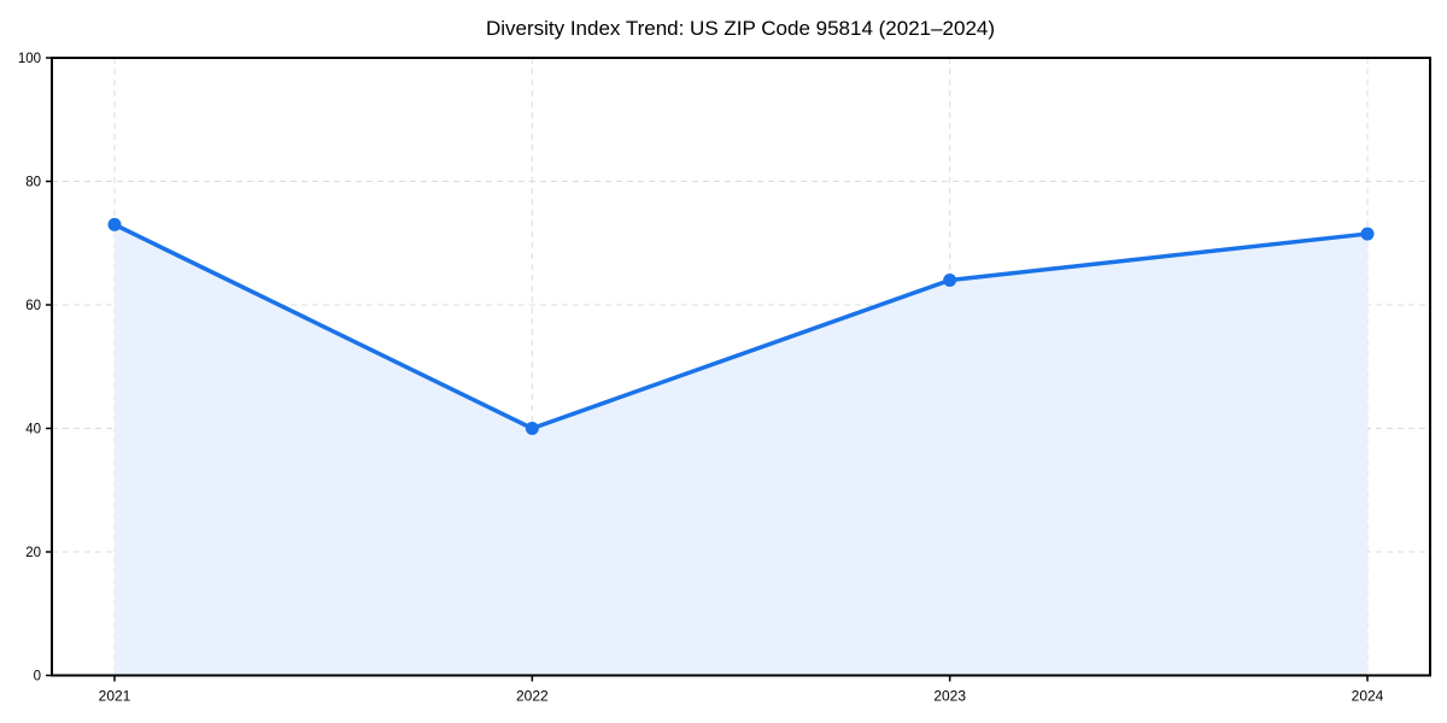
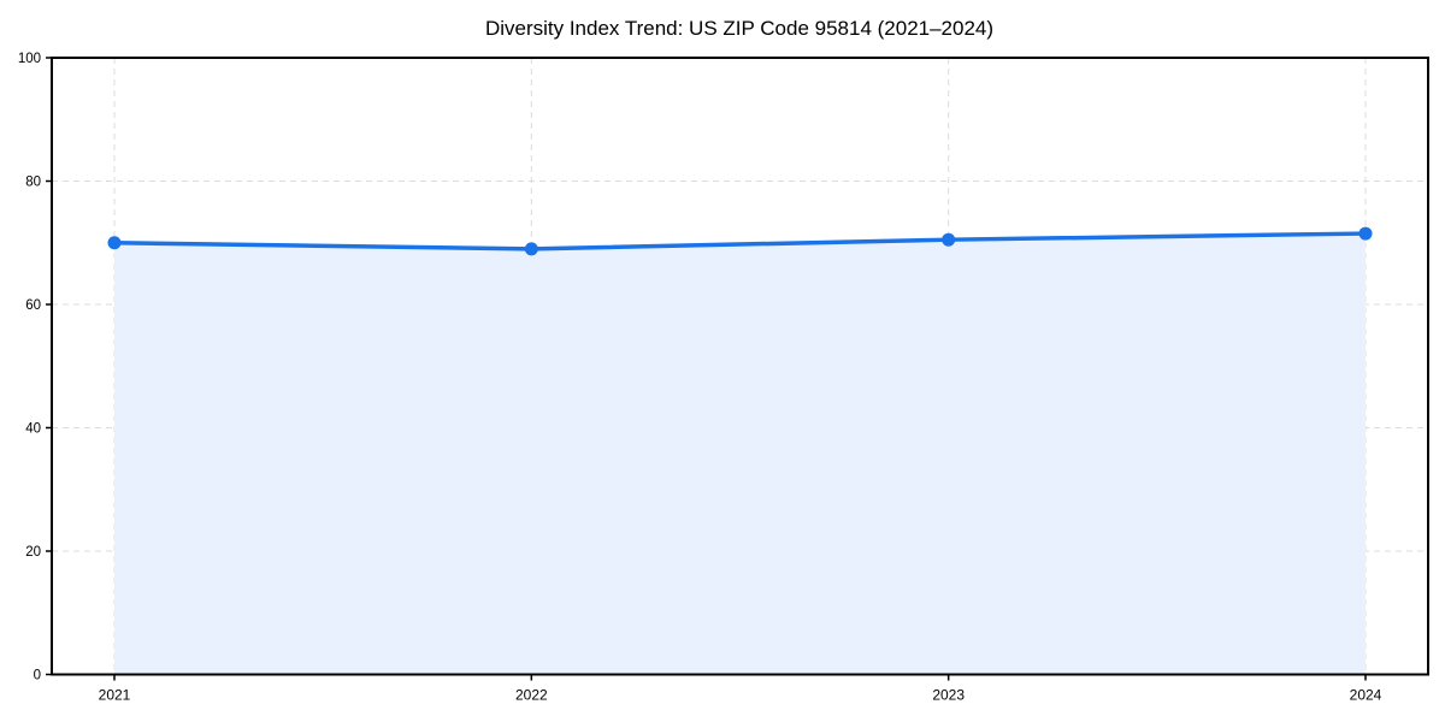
2021: 73 -> 70
2022: 40 -> 69
2023: 64 -> 70
